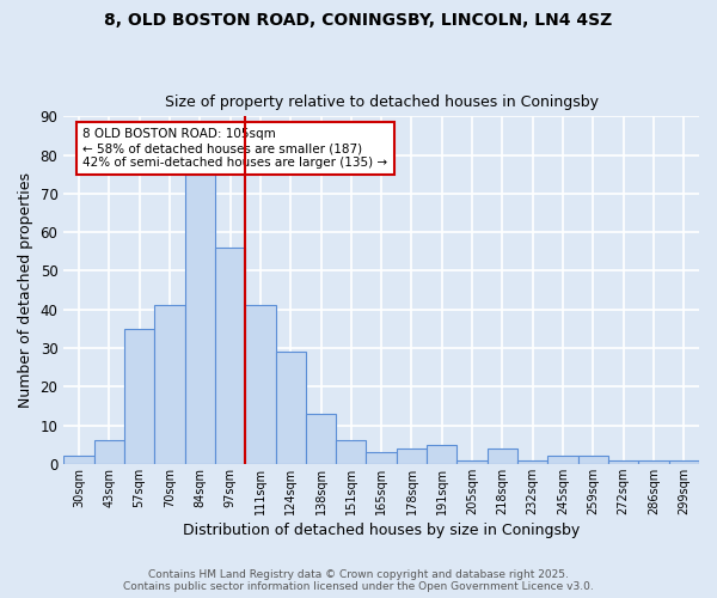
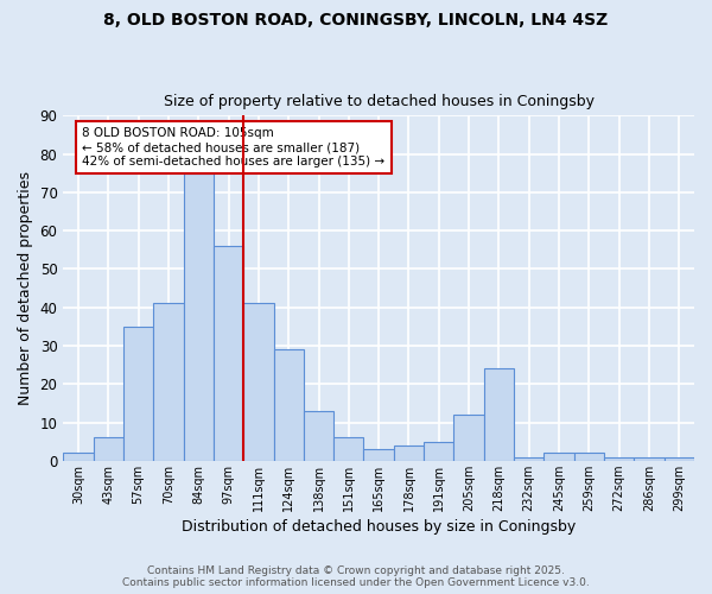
205sqm: 1 -> 12
218sqm: 4 -> 24
